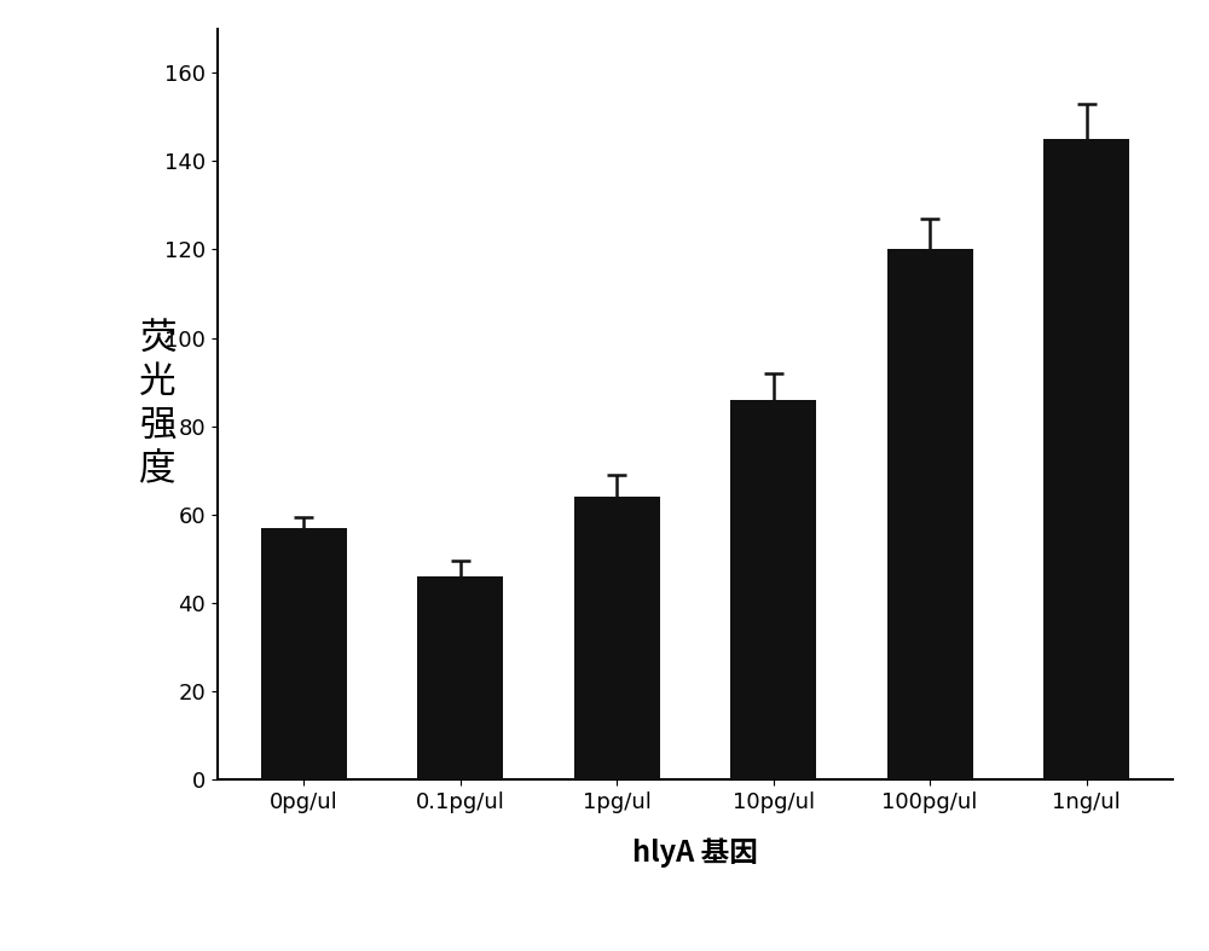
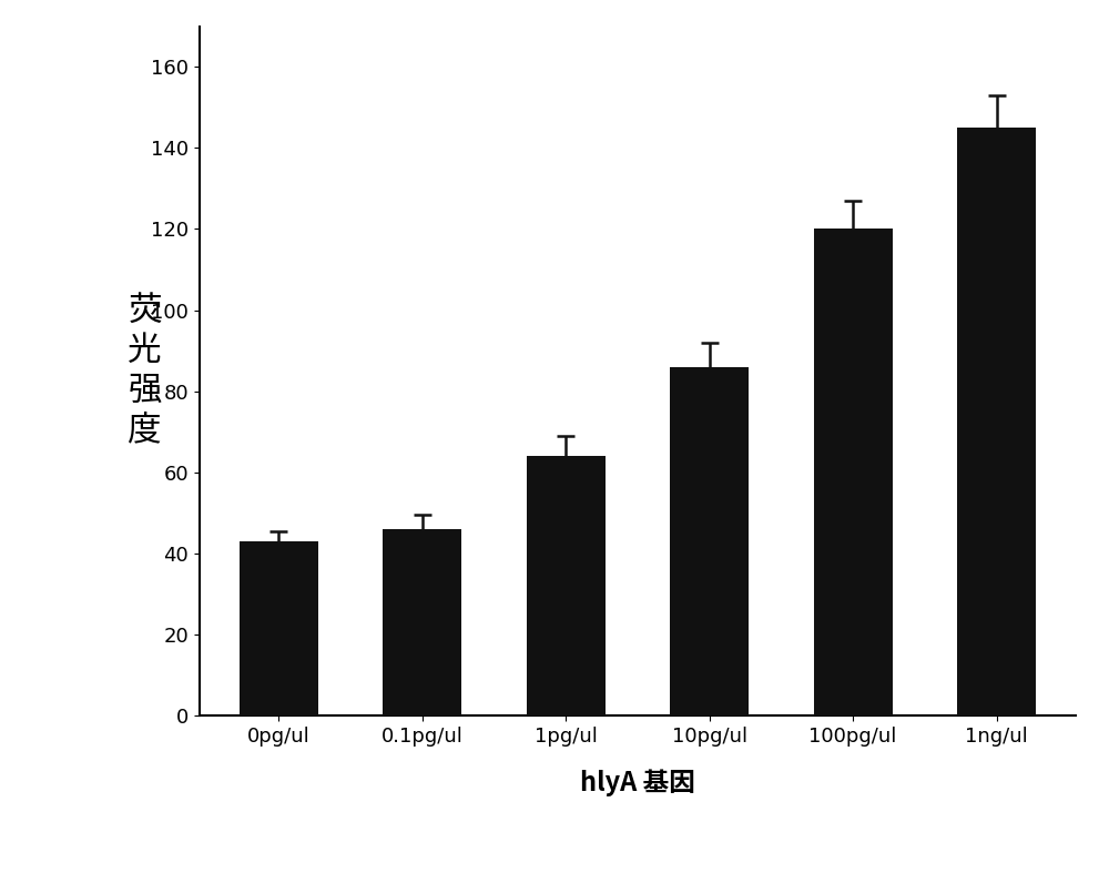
0pg/ul: 57 -> 43
